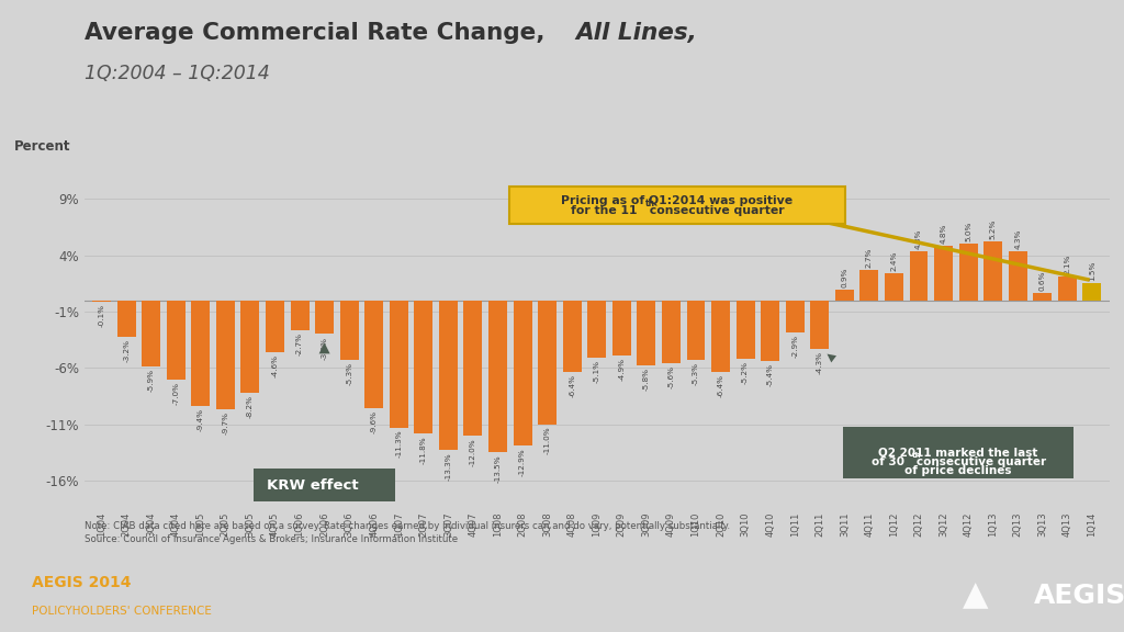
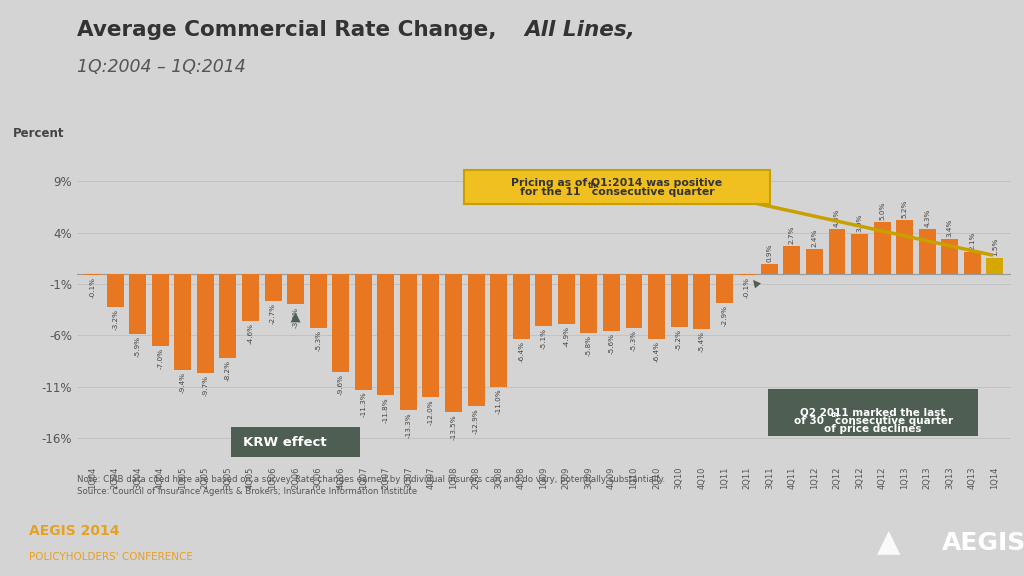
2Q11: -4.3% -> -0.1%
3Q12: 4.8% -> 3.9%
3Q13: 0.6% -> 3.4%
